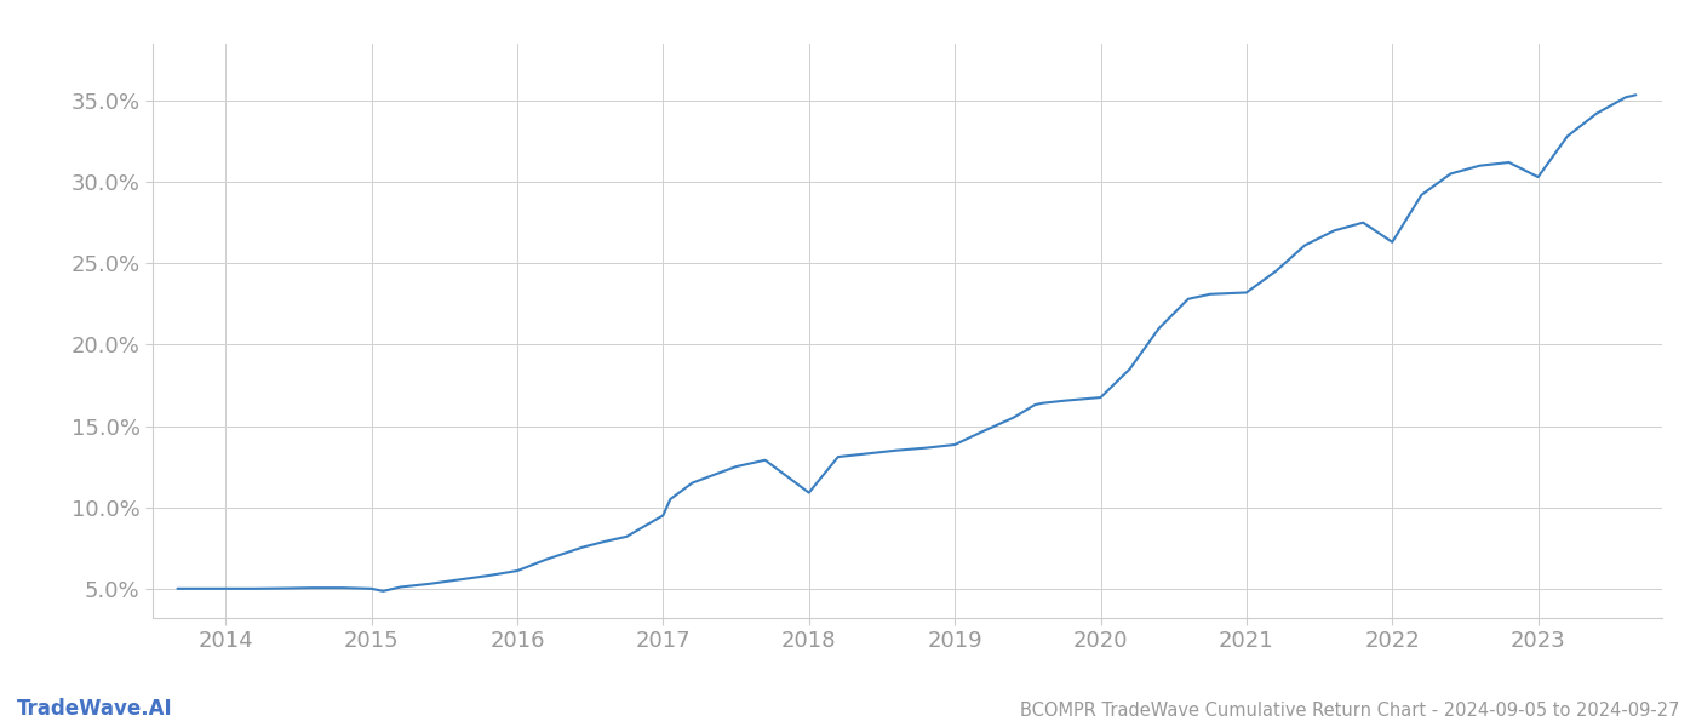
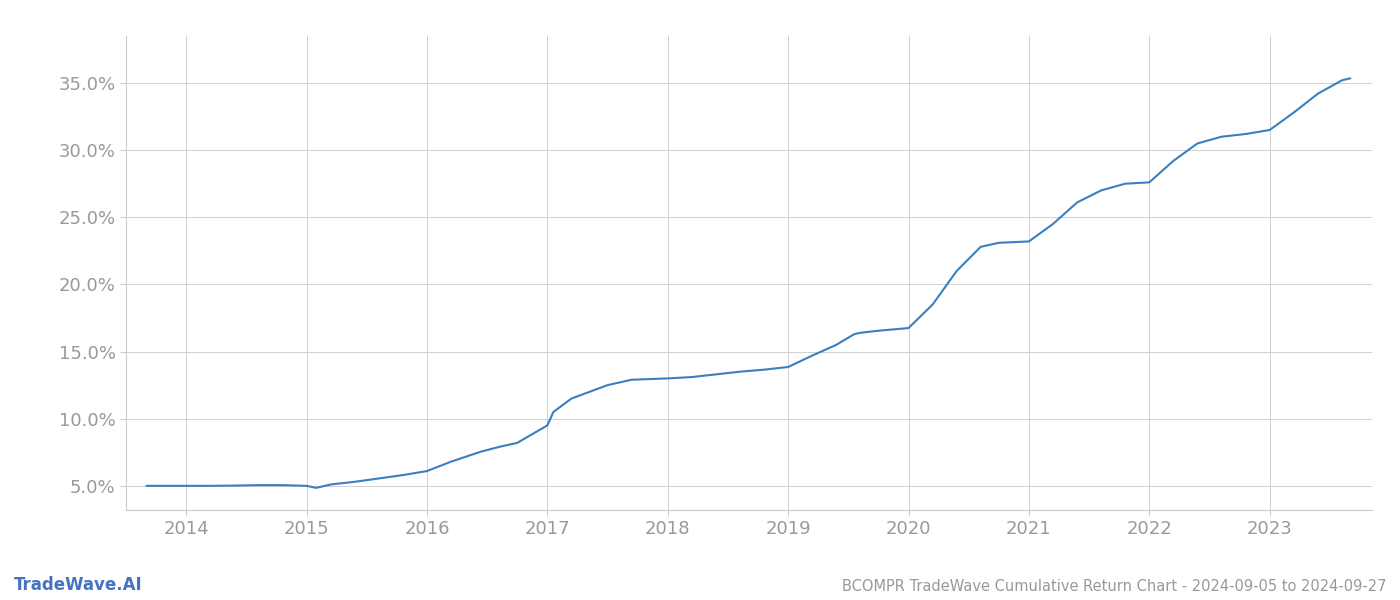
2018: 10.9% -> 13.0%
2022: 26.3% -> 27.6%
2023: 30.3% -> 31.5%
